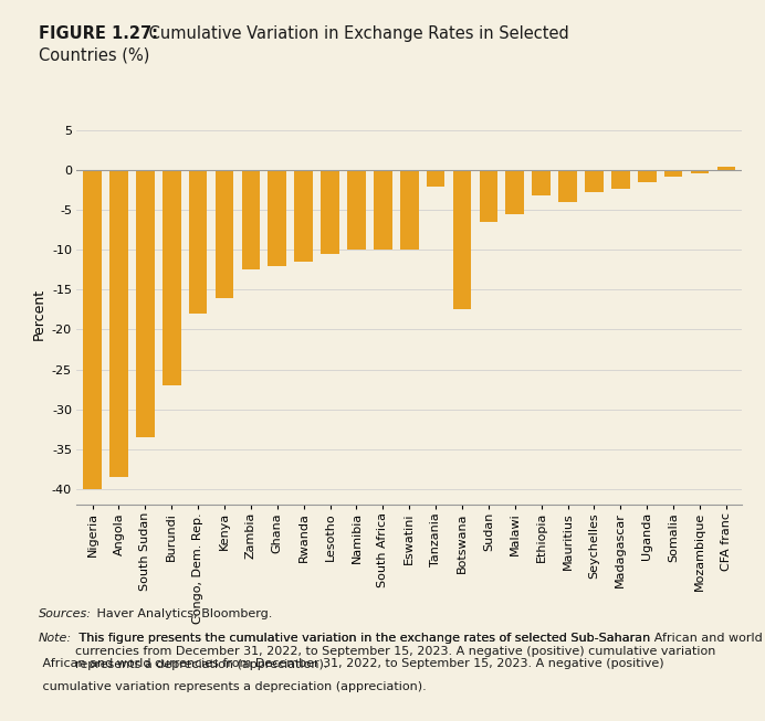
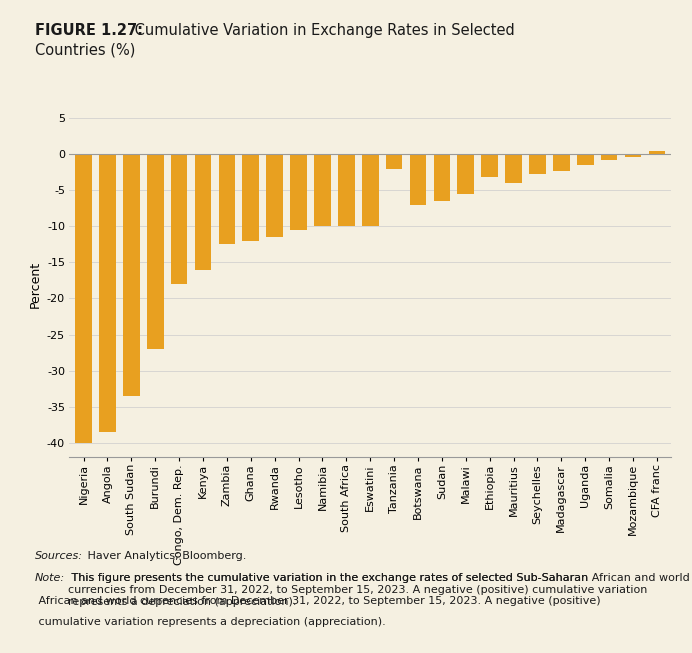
Botswana: -17.4 -> -7.0
